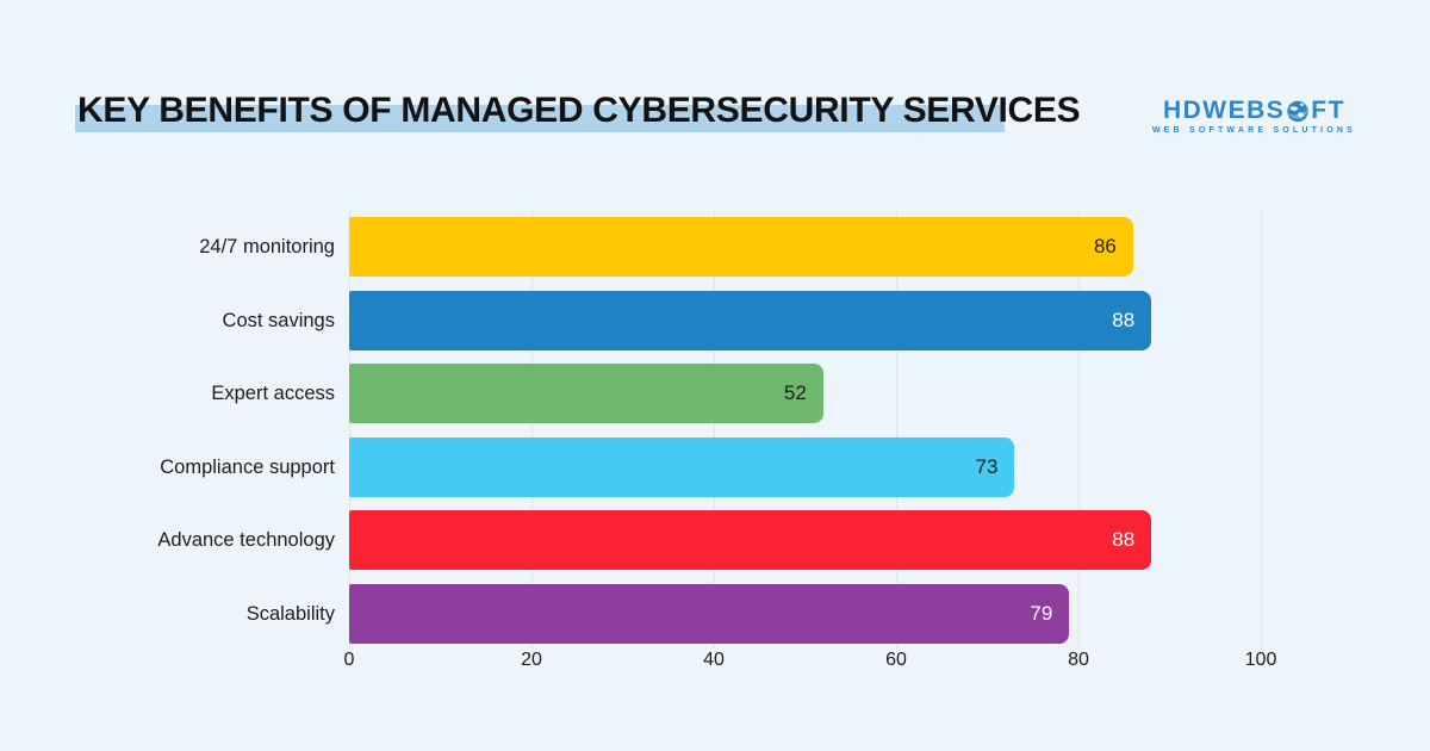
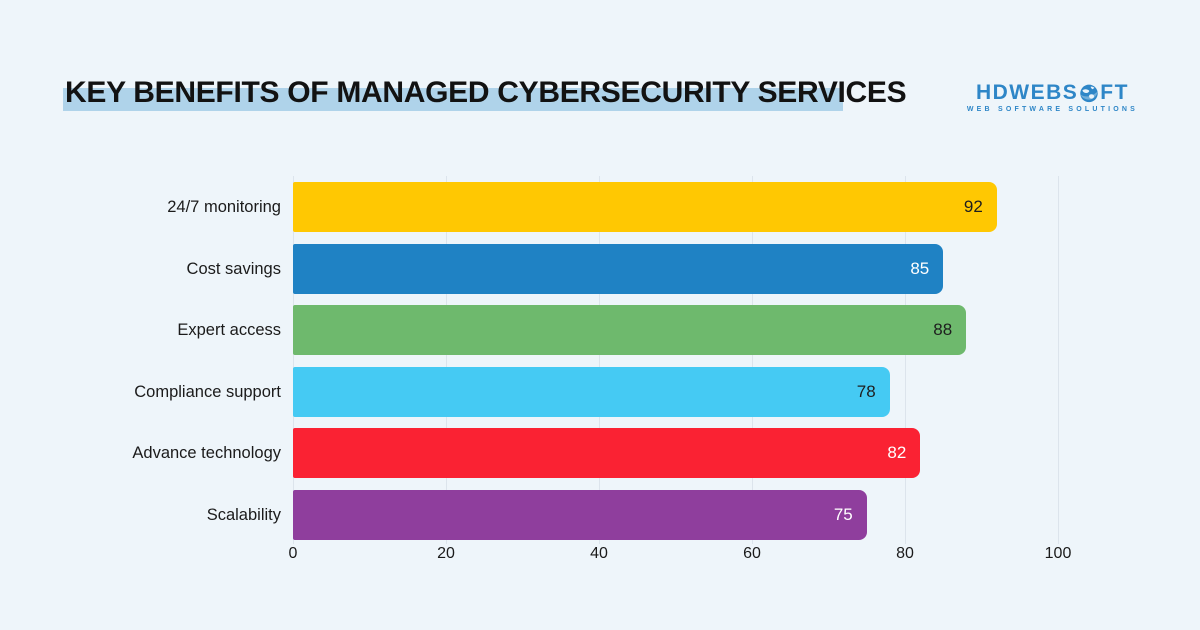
24/7 monitoring: 86 -> 92
Cost savings: 88 -> 85
Expert access: 52 -> 88
Compliance support: 73 -> 78
Advance technology: 88 -> 82
Scalability: 79 -> 75
